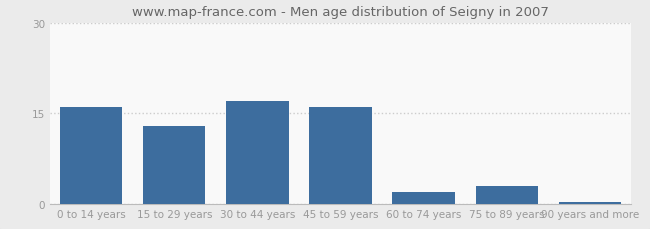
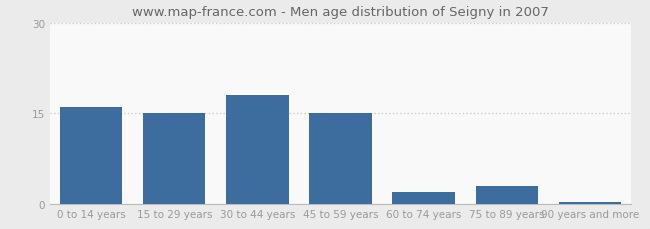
15 to 29 years: 13.0 -> 15.0
30 to 44 years: 17.0 -> 18.0
45 to 59 years: 16.0 -> 15.0
